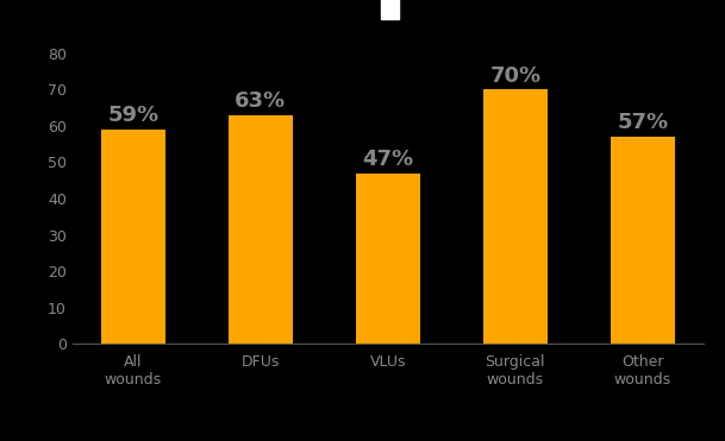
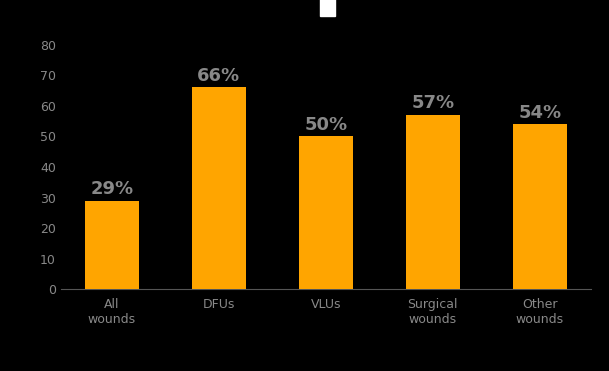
All wounds: 59% -> 29%
DFUs: 63% -> 66%
VLUs: 47% -> 50%
Surgical wounds: 70% -> 57%
Other wounds: 57% -> 54%
